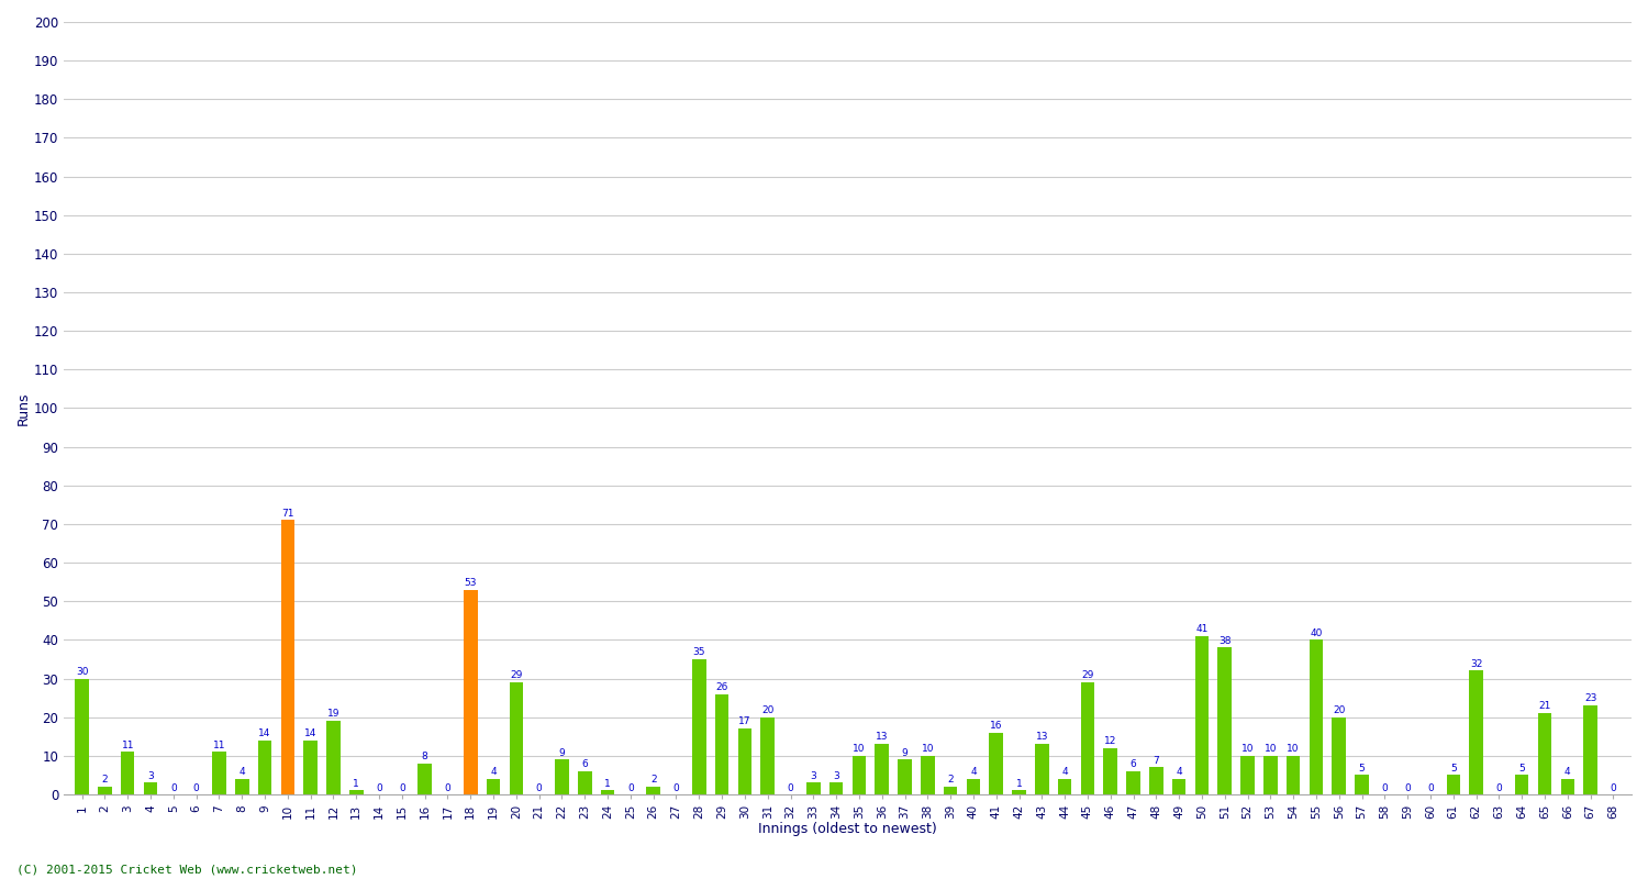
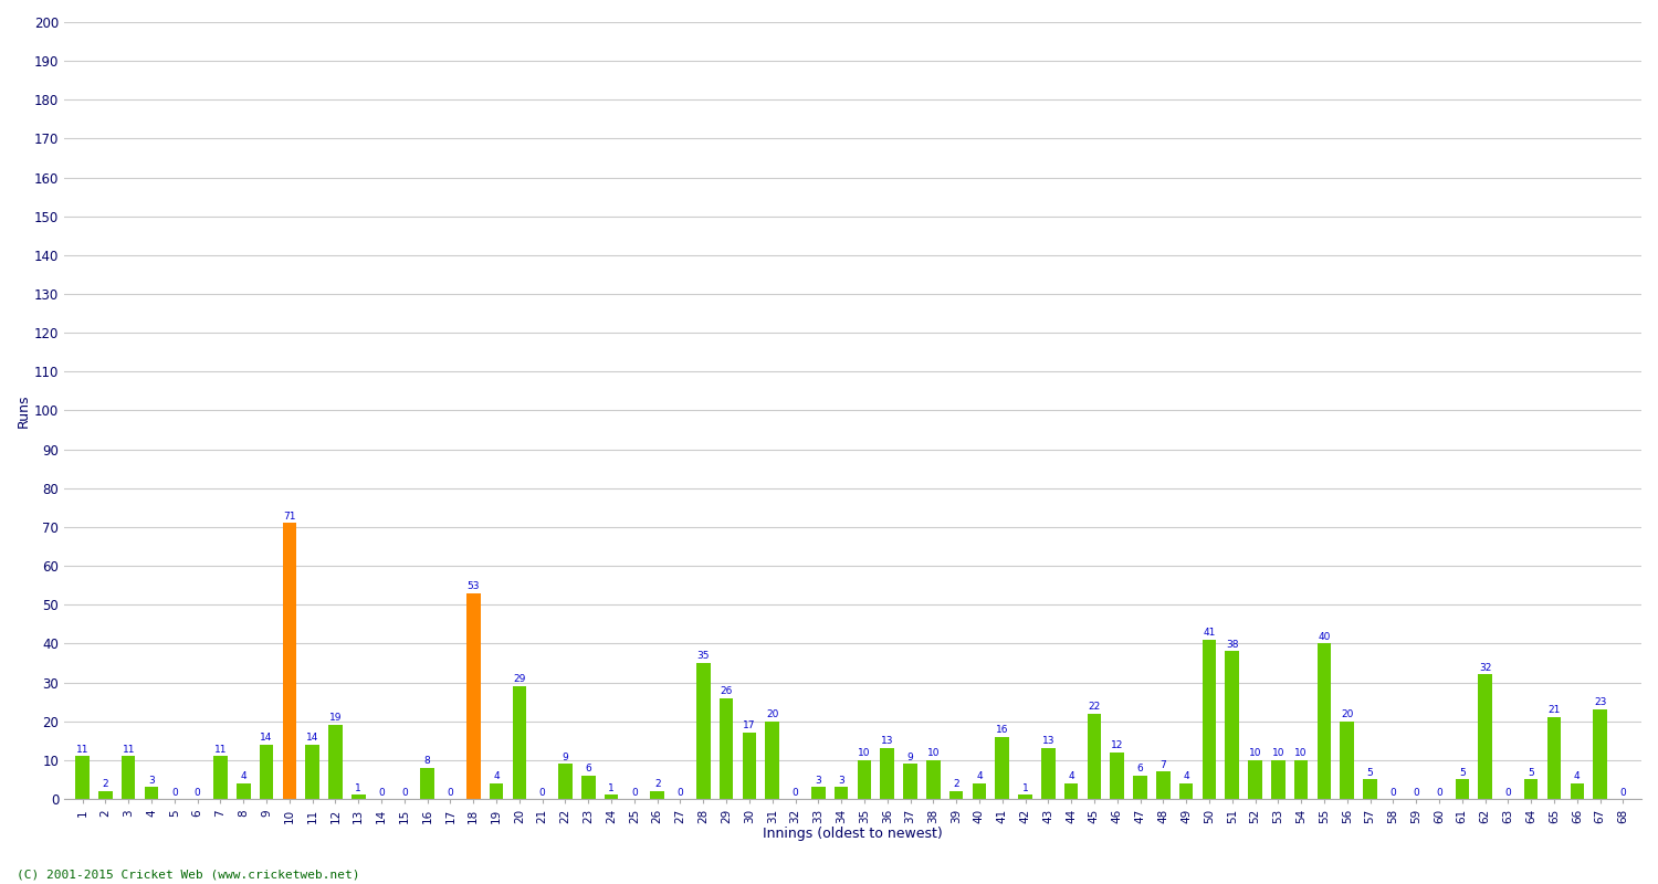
1: 30 -> 11
45: 29 -> 22
